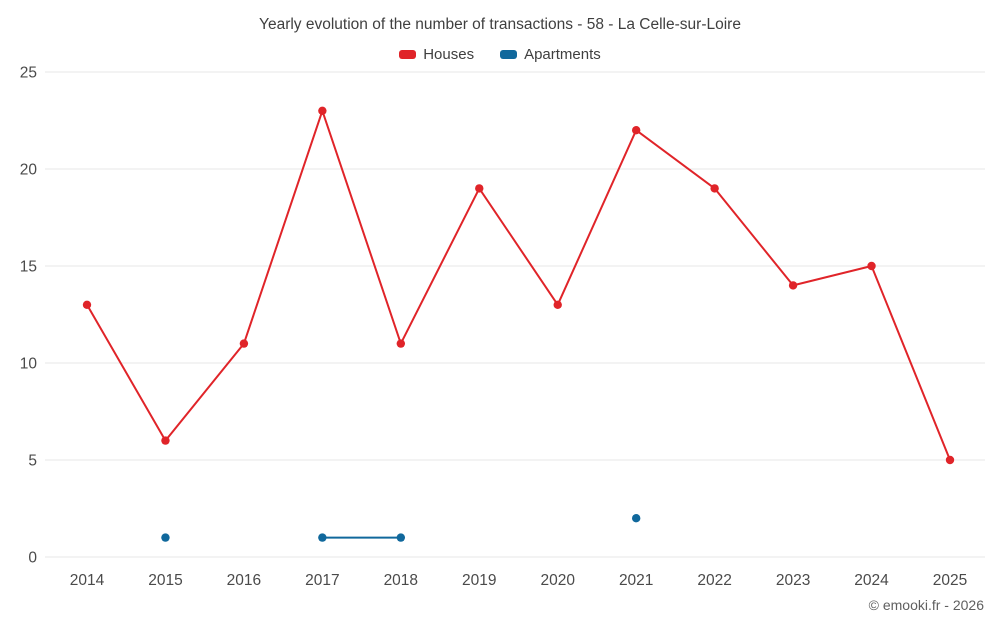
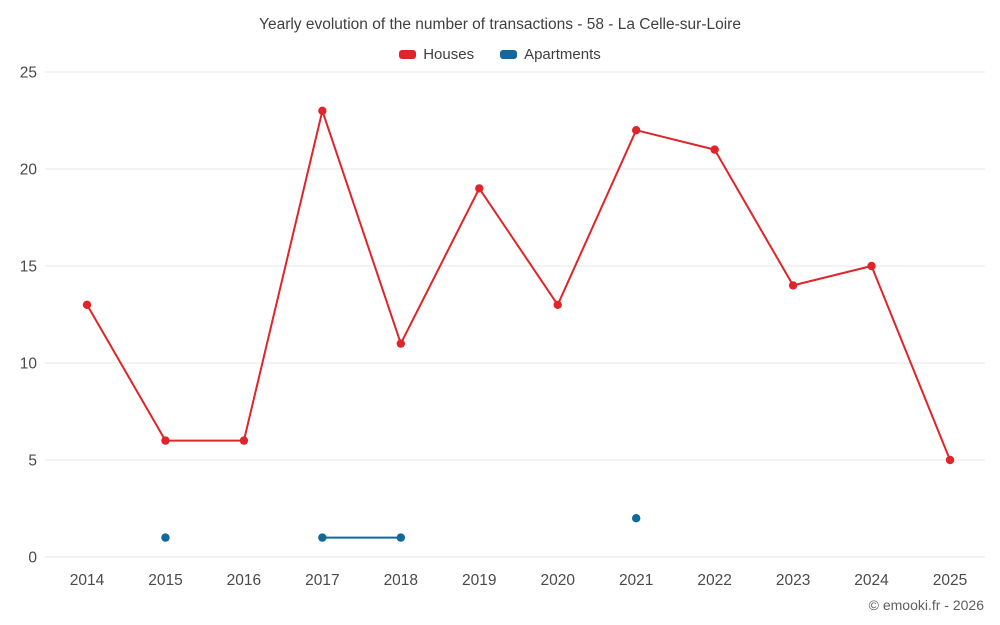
Houses/2016: 11 -> 6
Houses/2022: 19 -> 21
